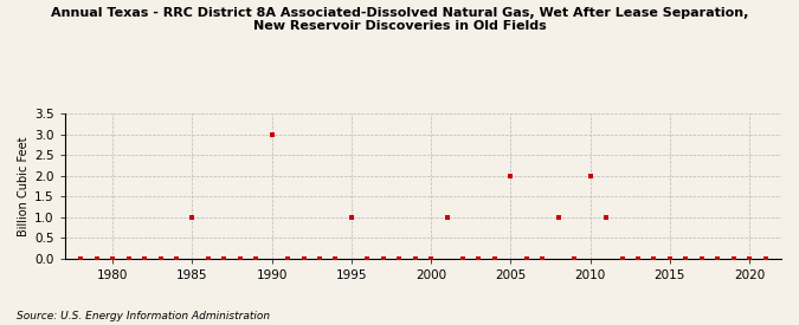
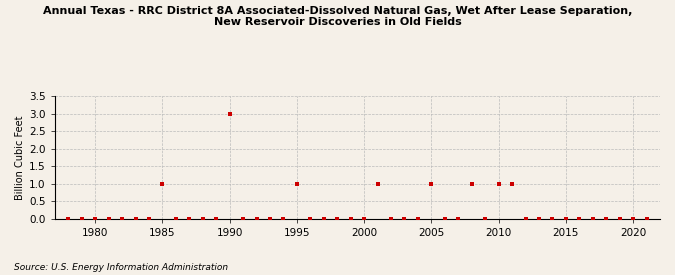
2005: 2 -> 1
2010: 2 -> 1
